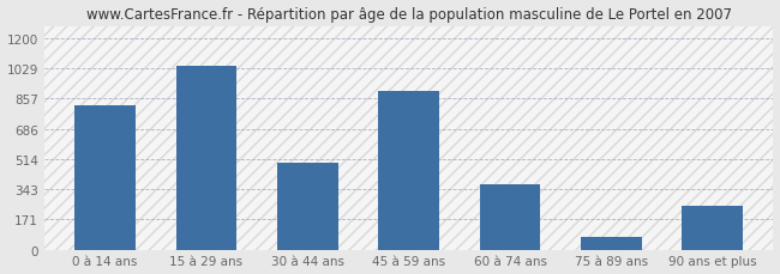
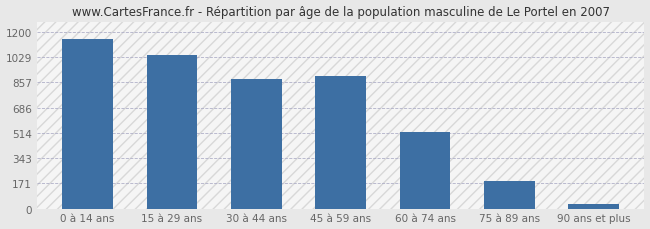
0 à 14 ans: 820 -> 1150
30 à 44 ans: 490 -> 880
60 à 74 ans: 370 -> 520
75 à 89 ans: 70 -> 190
90 ans et plus: 250 -> 30
